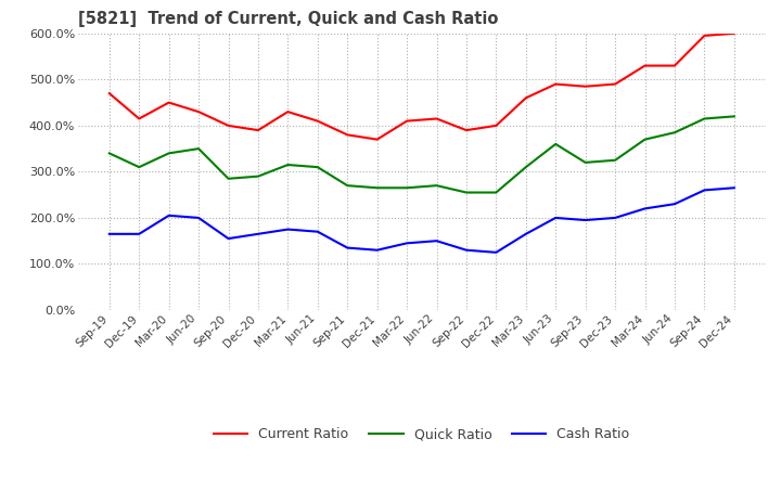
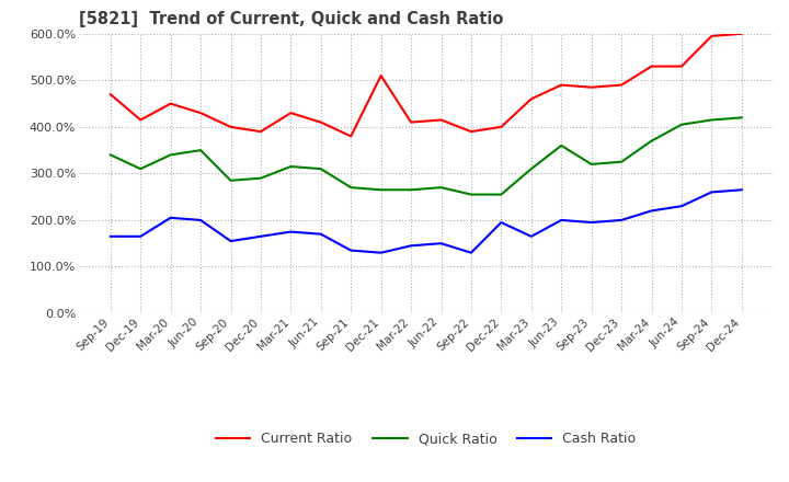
Current Ratio/Dec-21: 370% -> 510%
Cash Ratio/Dec-22: 125% -> 195%
Quick Ratio/Jun-24: 385% -> 405%
